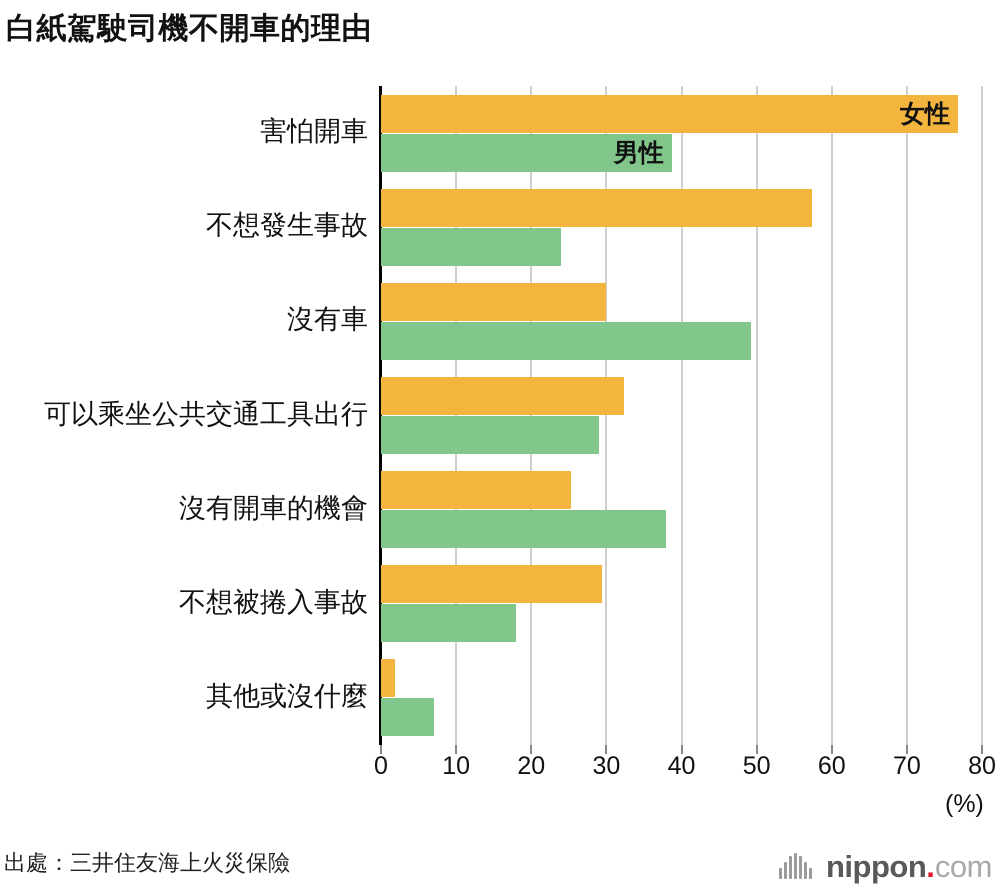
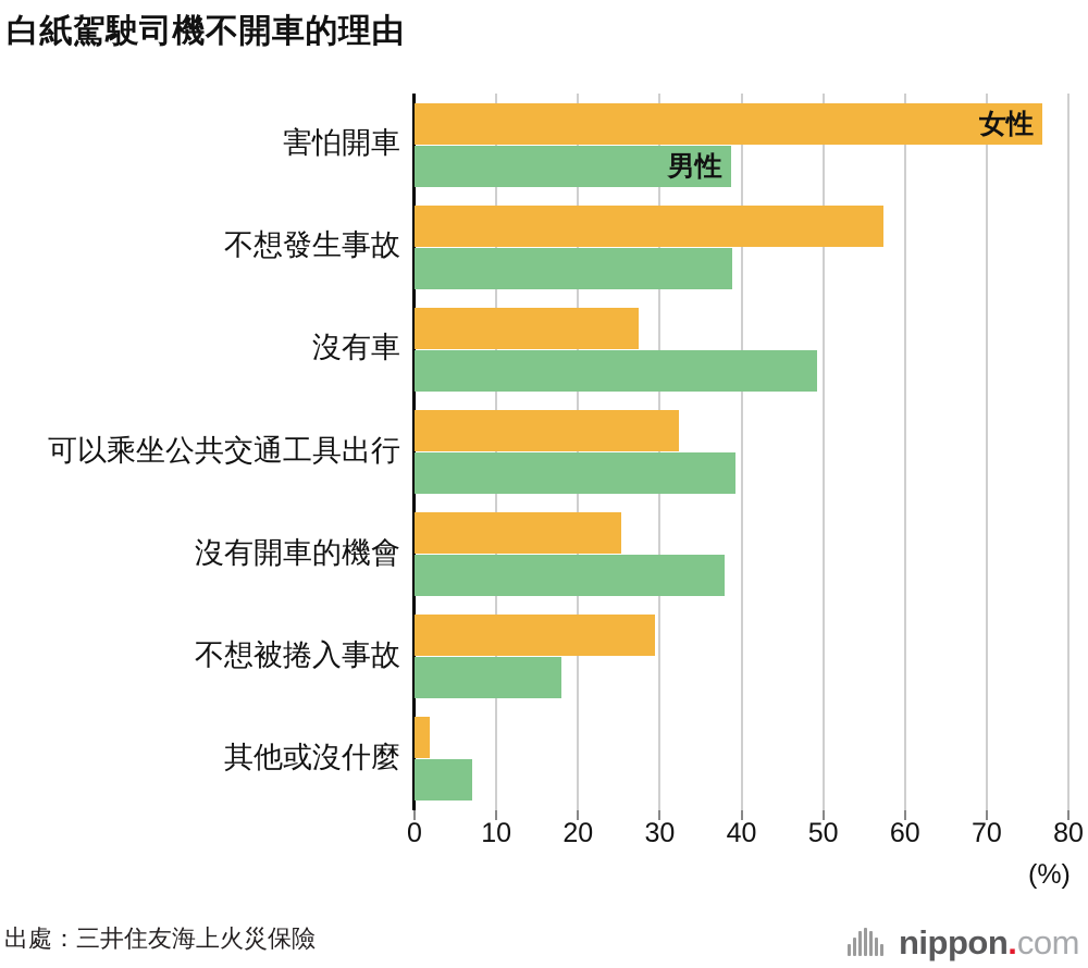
男性/不想發生事故: 24 -> 39
女性/沒有車: 30 -> 27
男性/可以乘坐公共交通工具出行: 29 -> 39
